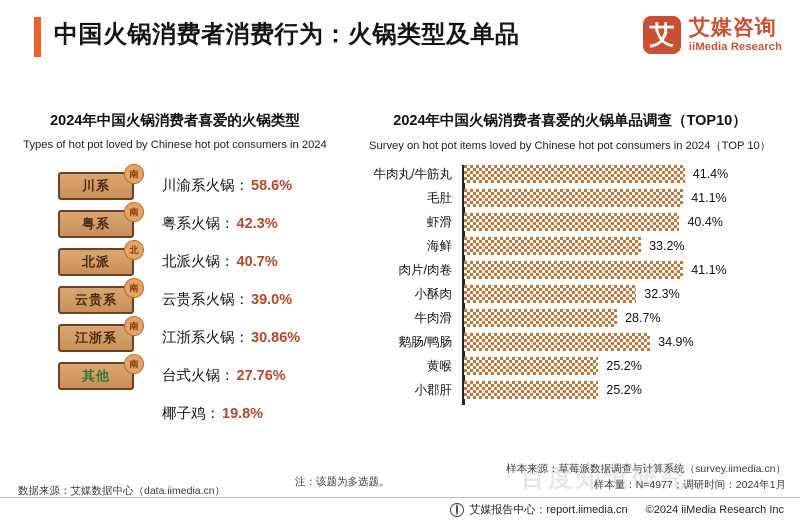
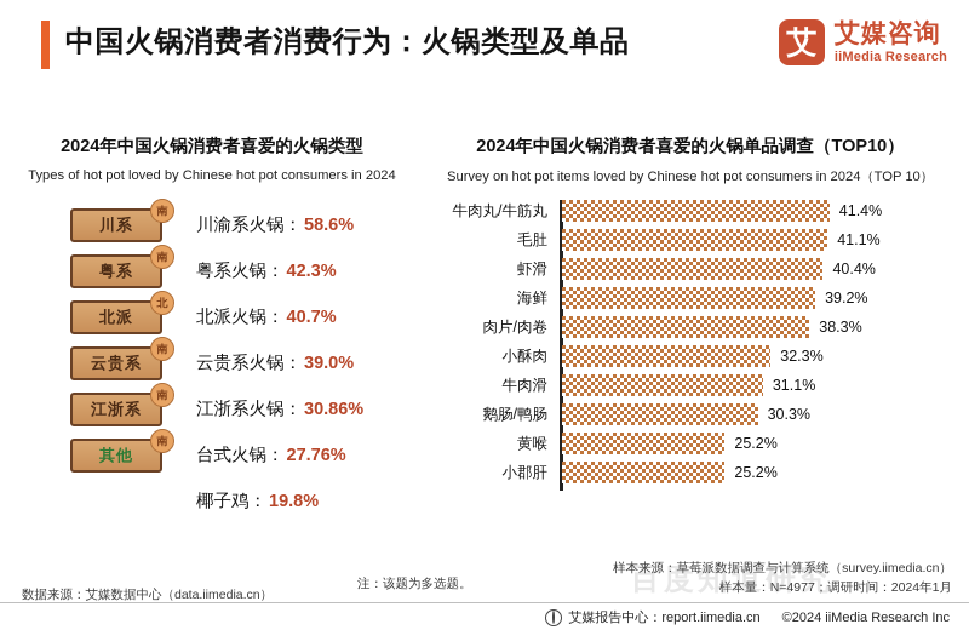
2024年中国火锅消费者喜爱的火锅单品调查（TOP10）/海鲜: 33.2% -> 39.2%
2024年中国火锅消费者喜爱的火锅单品调查（TOP10）/肉片/肉卷: 41.1% -> 38.3%
2024年中国火锅消费者喜爱的火锅单品调查（TOP10）/牛肉滑: 28.7% -> 31.1%
2024年中国火锅消费者喜爱的火锅单品调查（TOP10）/鹅肠/鸭肠: 34.9% -> 30.3%
